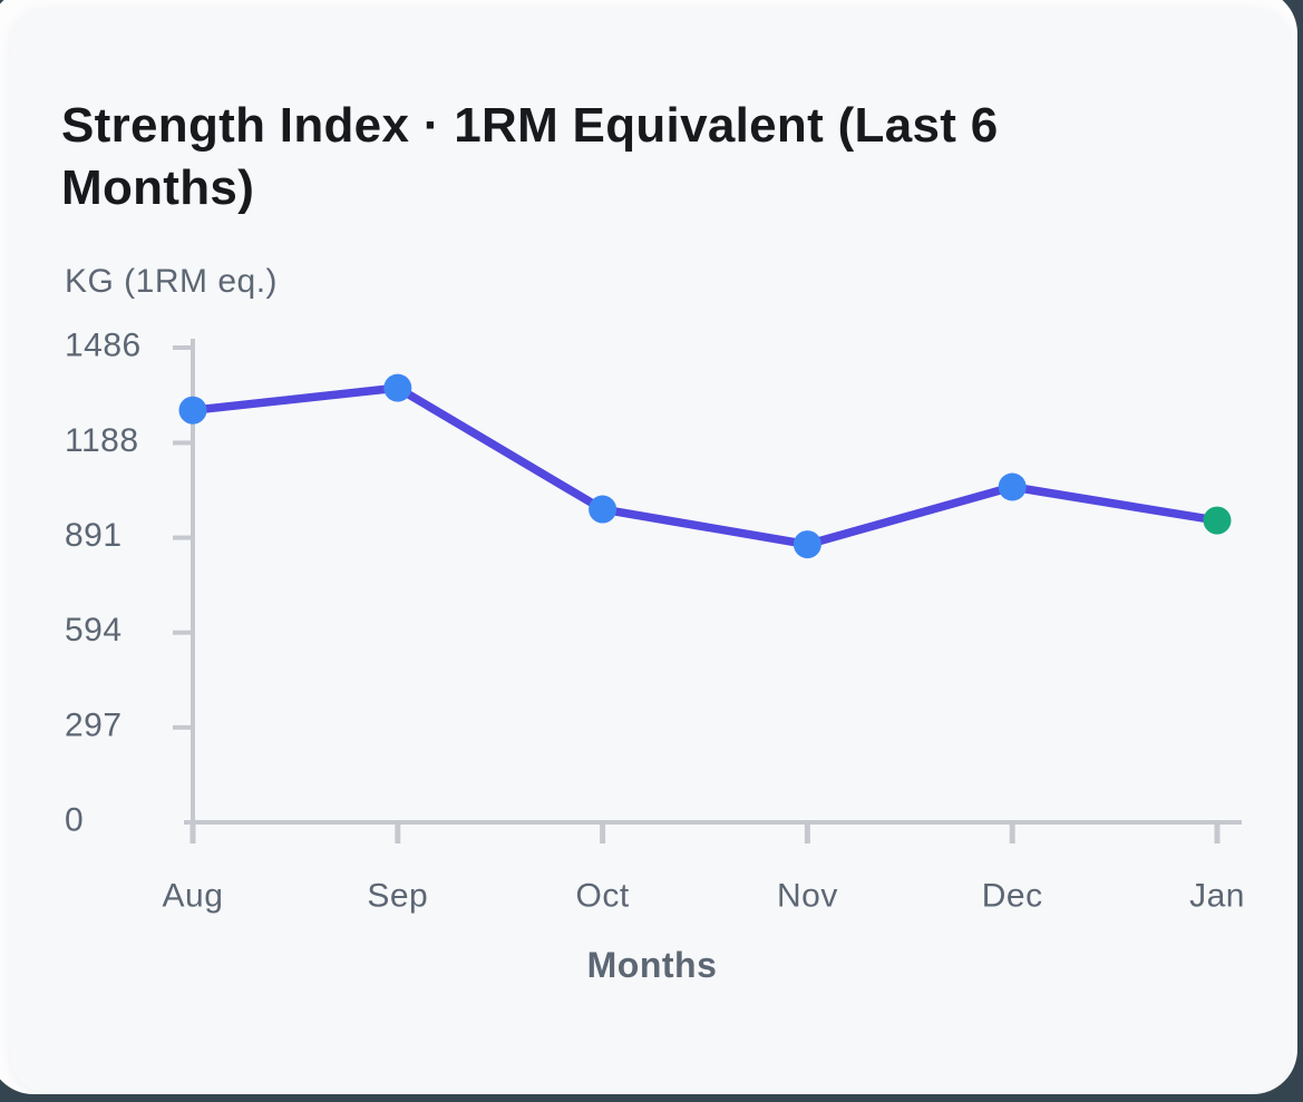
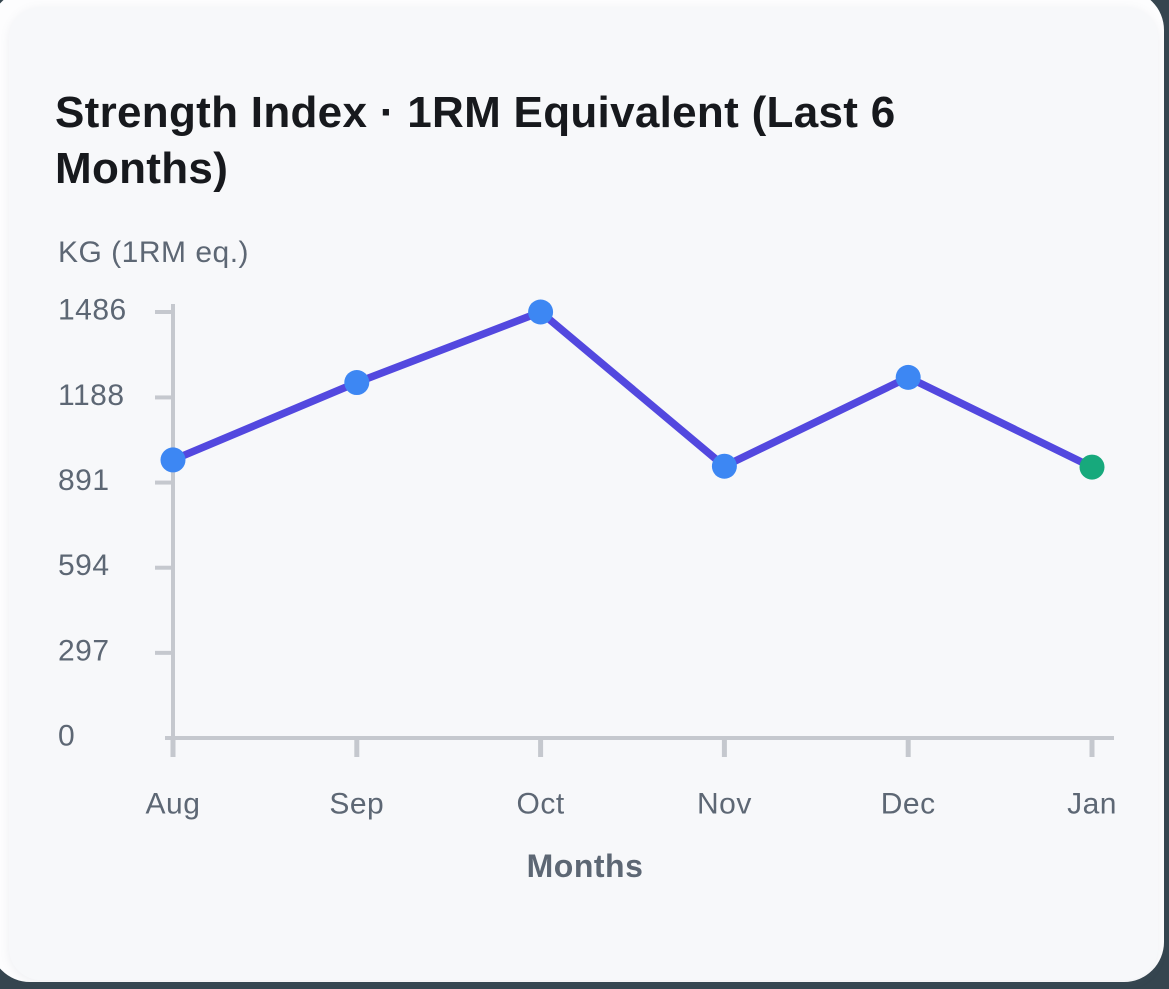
Aug: 1290 -> 970
Sep: 1360 -> 1240
Oct: 980 -> 1490
Nov: 870 -> 950
Dec: 1050 -> 1260
